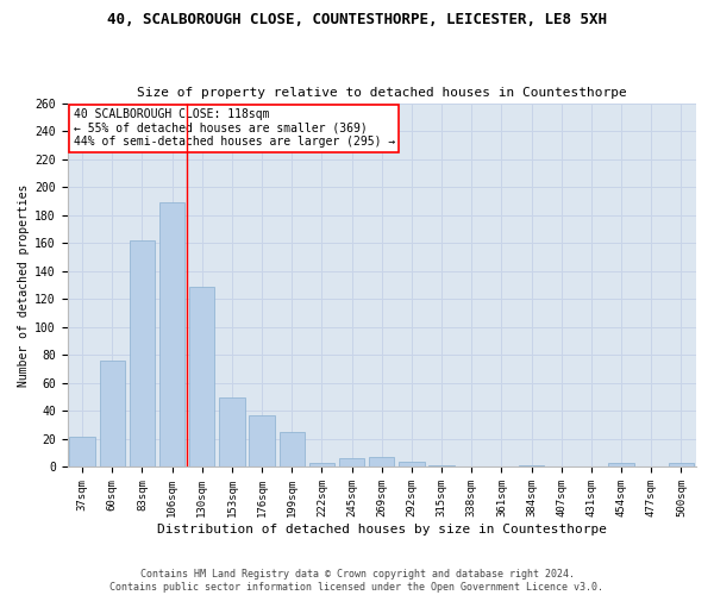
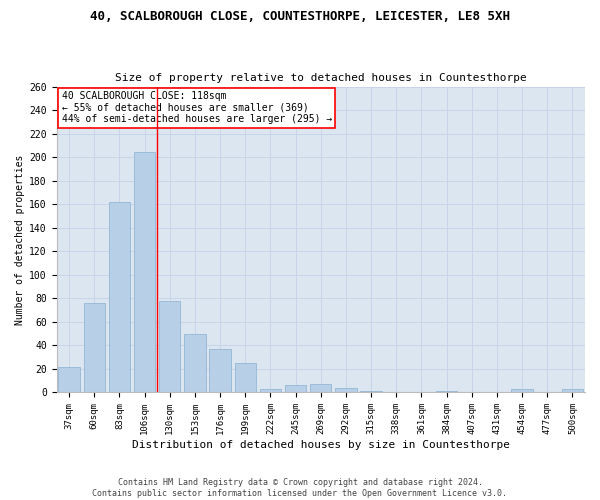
106sqm: 189 -> 204
130sqm: 129 -> 78
